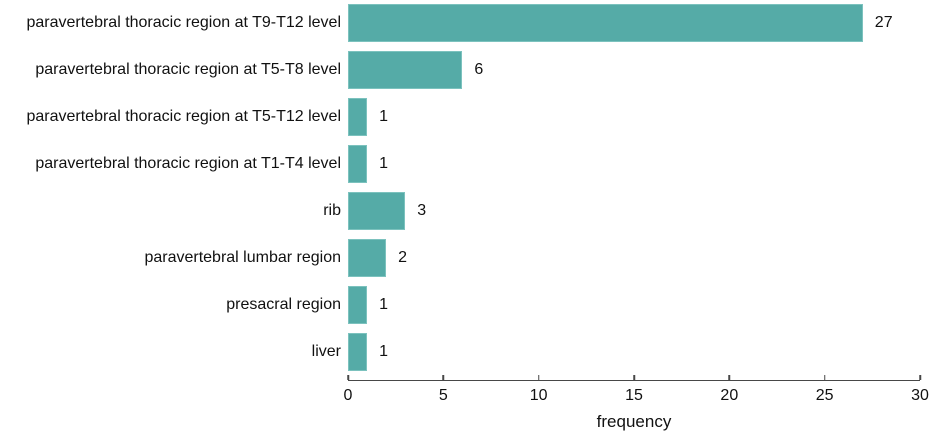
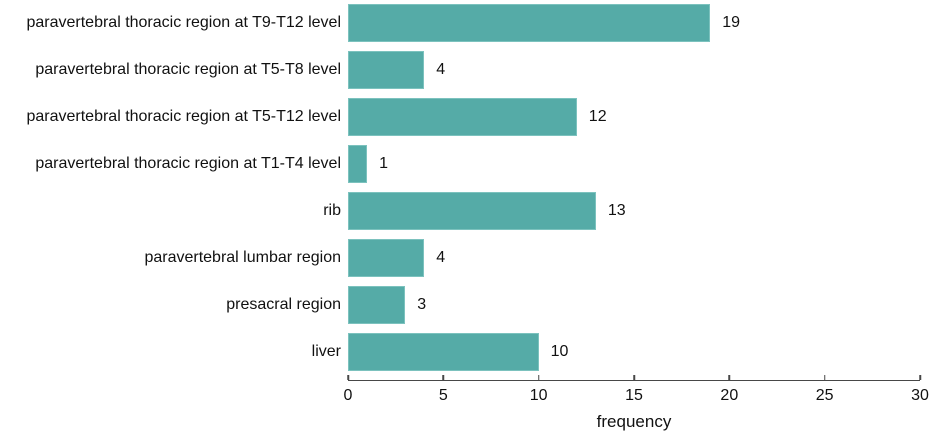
paravertebral thoracic region at T9-T12 level: 27 -> 19
paravertebral thoracic region at T5-T8 level: 6 -> 4
paravertebral thoracic region at T5-T12 level: 1 -> 12
rib: 3 -> 13
paravertebral lumbar region: 2 -> 4
presacral region: 1 -> 3
liver: 1 -> 10
